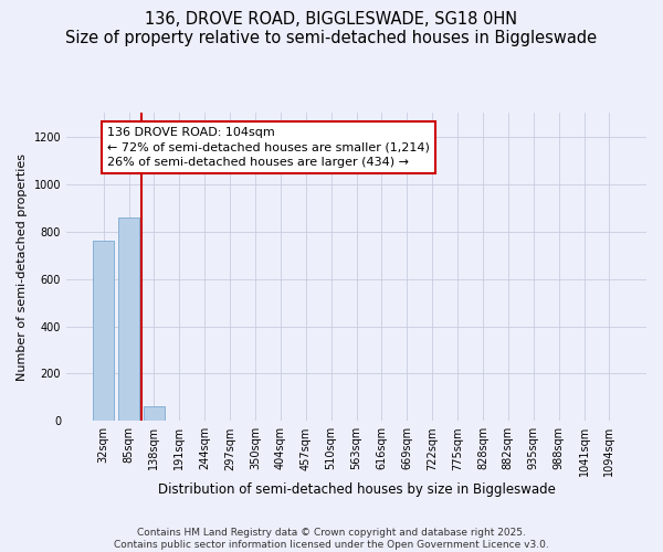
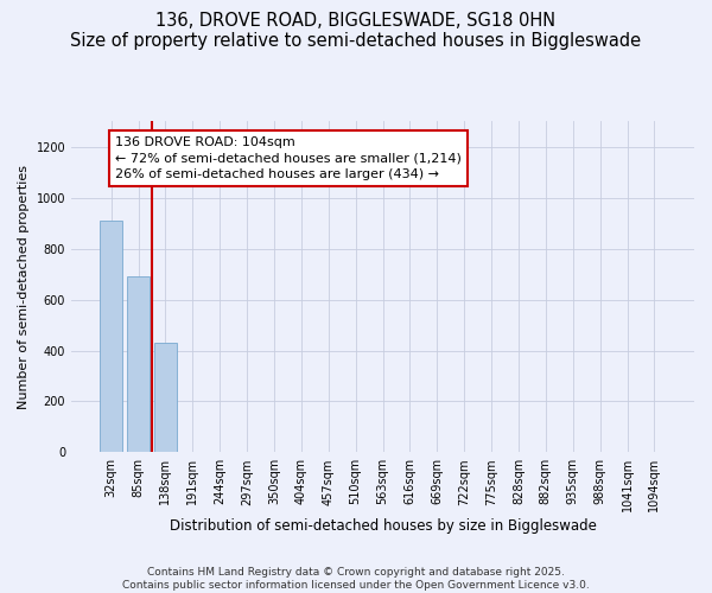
32sqm: 760 -> 910
85sqm: 860 -> 690
138sqm: 60 -> 430
